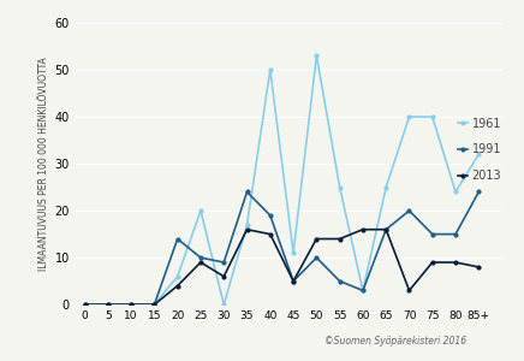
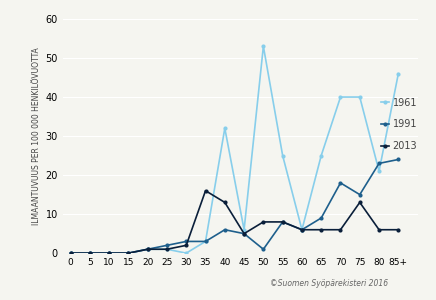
1961/20: 6 -> 1
1991/20: 14 -> 1
2013/20: 4 -> 1
1961/25: 20 -> 1
1991/25: 10 -> 2
2013/25: 9 -> 1
1991/30: 9 -> 3
2013/30: 6 -> 2
1961/35: 17 -> 3
1991/35: 24 -> 3
1961/40: 50 -> 32
1991/40: 19 -> 6
2013/40: 15 -> 13
1961/45: 11 -> 6
1991/50: 10 -> 1
2013/50: 14 -> 8
1991/55: 5 -> 8
2013/55: 14 -> 8
1961/60: 3 -> 6
1991/60: 3 -> 6
2013/60: 16 -> 6
1991/65: 16 -> 9
2013/65: 16 -> 6
1991/70: 20 -> 18
2013/70: 3 -> 6
2013/75: 9 -> 13
1961/80: 24 -> 21
1991/80: 15 -> 23
2013/80: 9 -> 6
1961/85+: 32 -> 46
2013/85+: 8 -> 6
